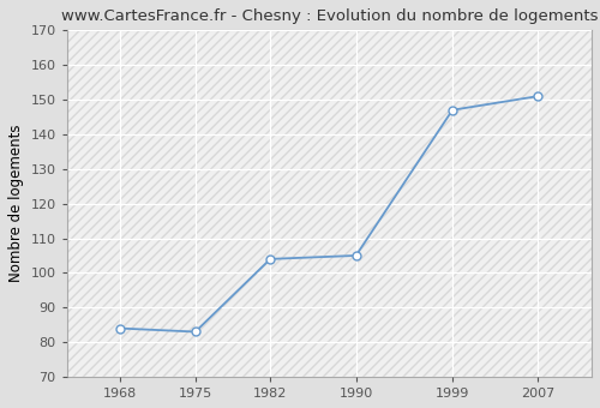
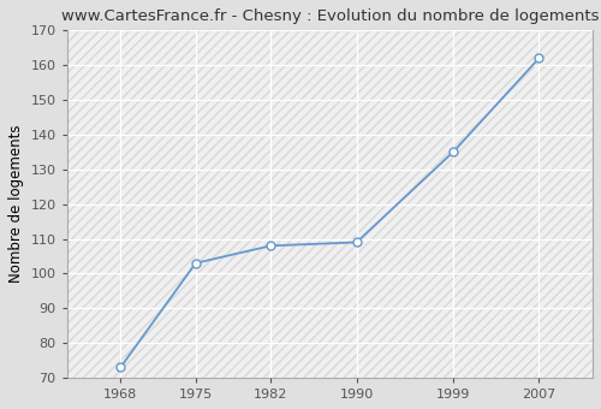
1968: 84 -> 73
1975: 83 -> 103
1982: 104 -> 108
1990: 105 -> 109
1999: 147 -> 135
2007: 151 -> 162
